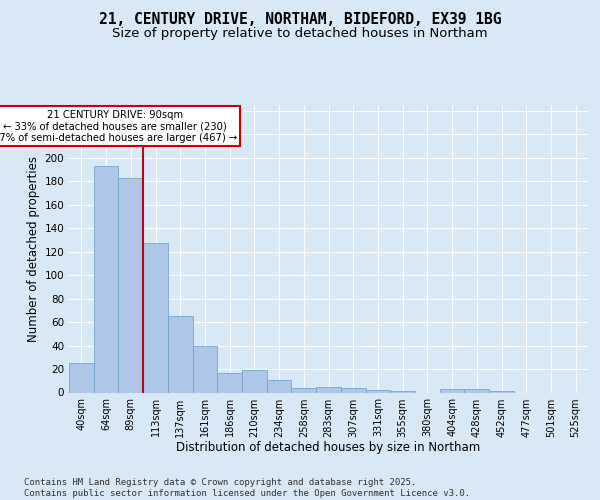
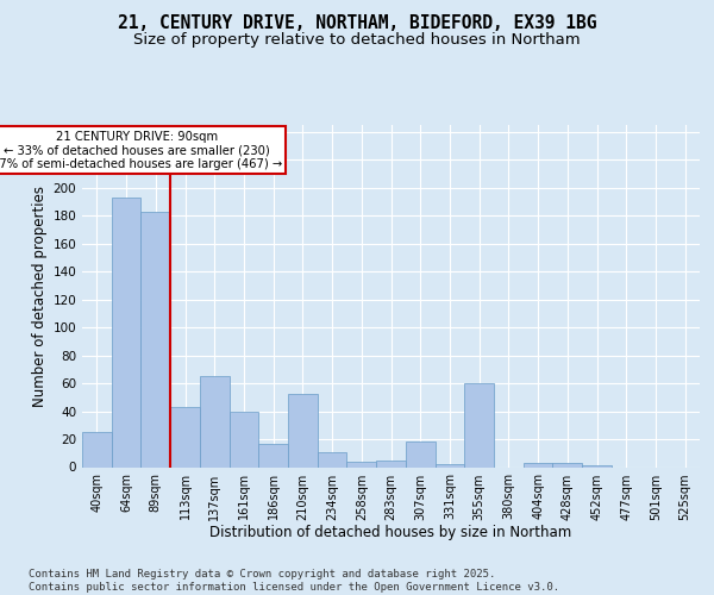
113sqm: 127 -> 43
210sqm: 19 -> 52
307sqm: 4 -> 18
355sqm: 1 -> 60
